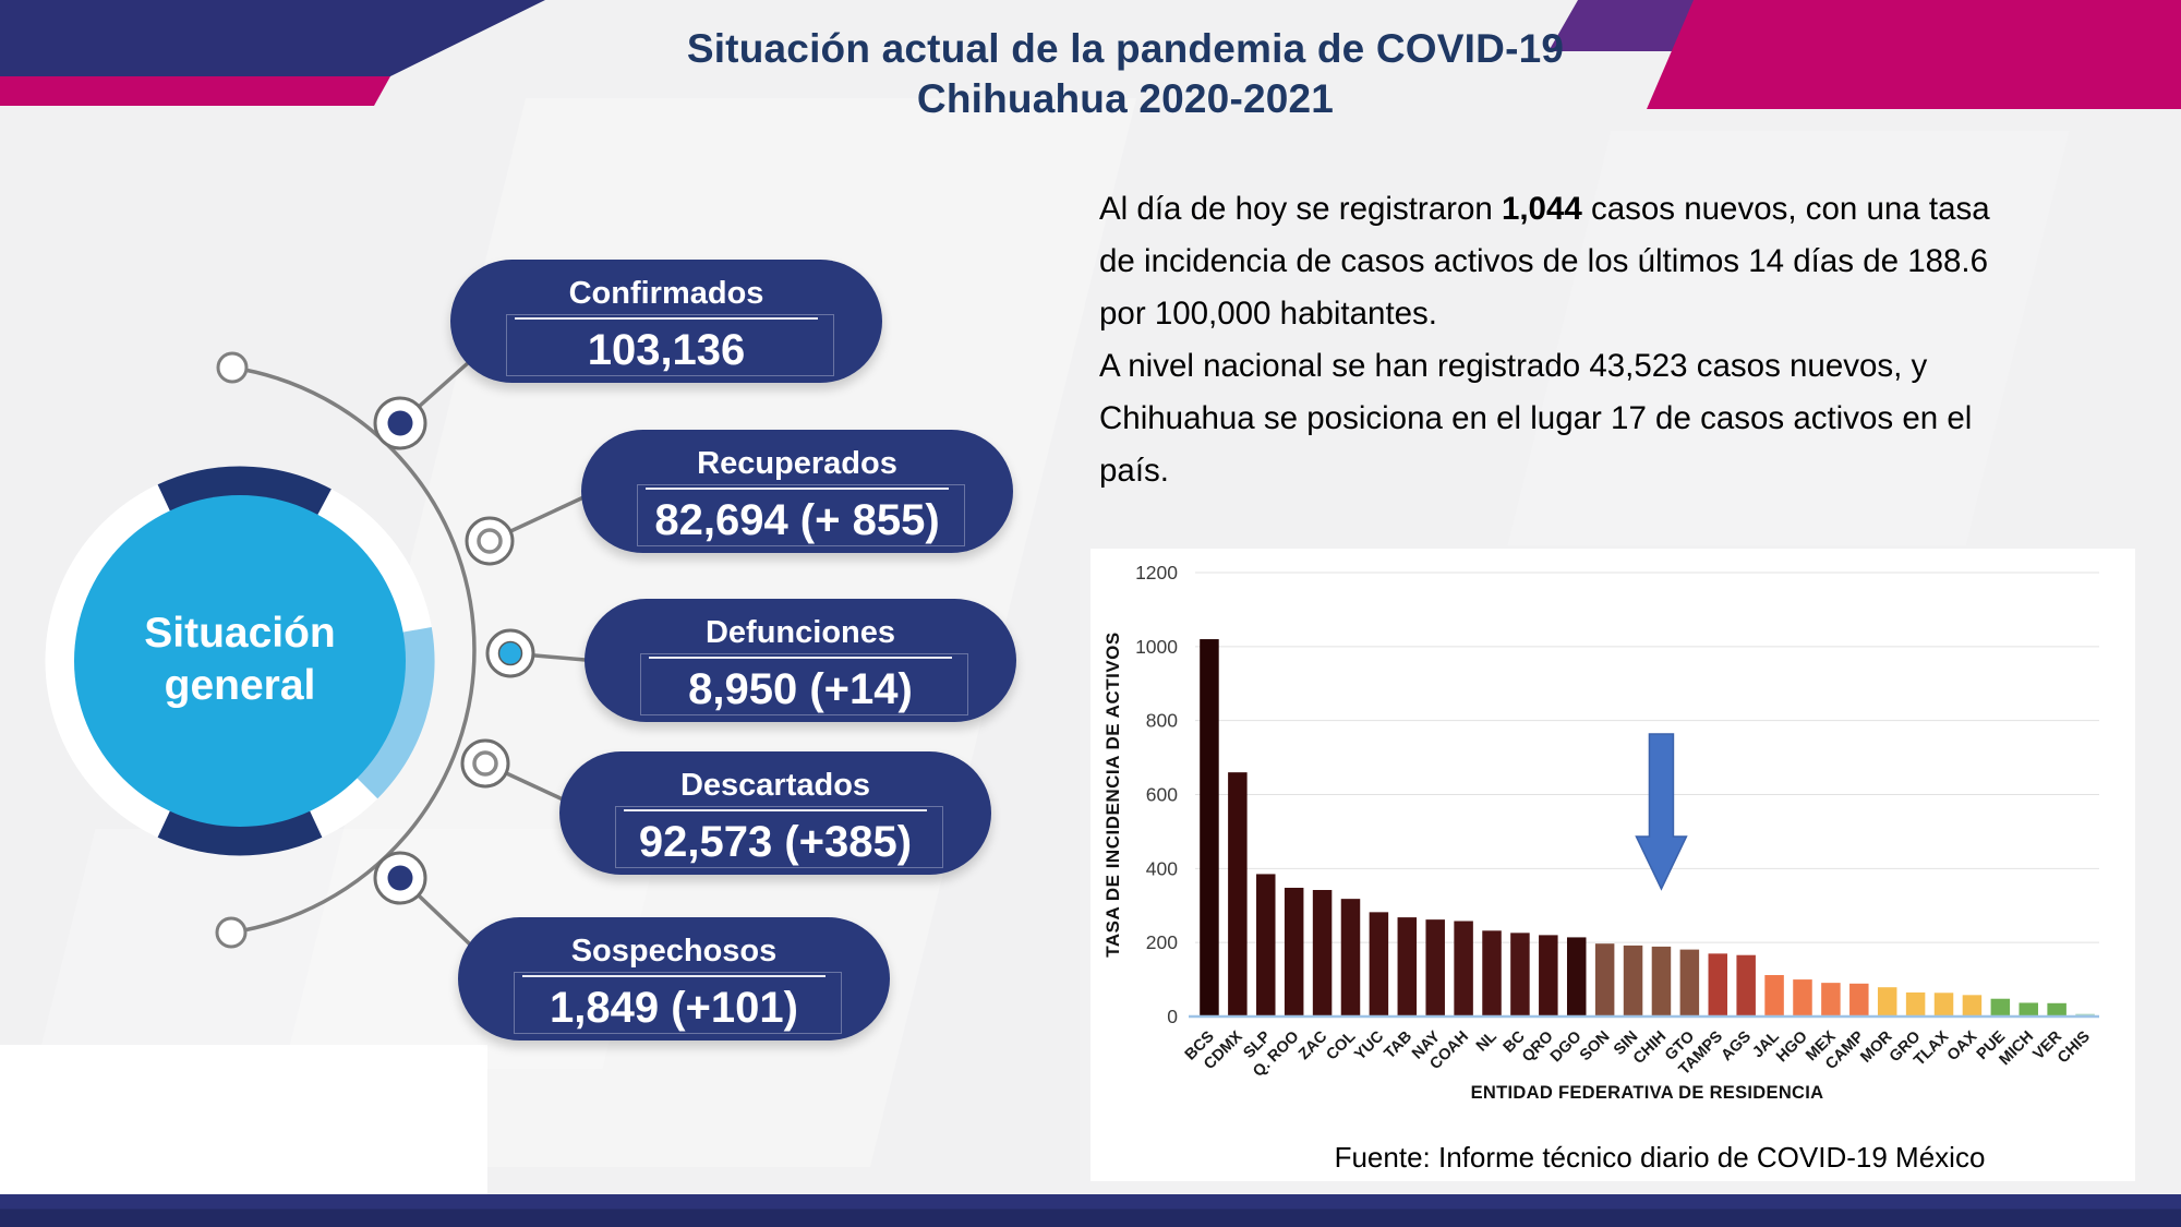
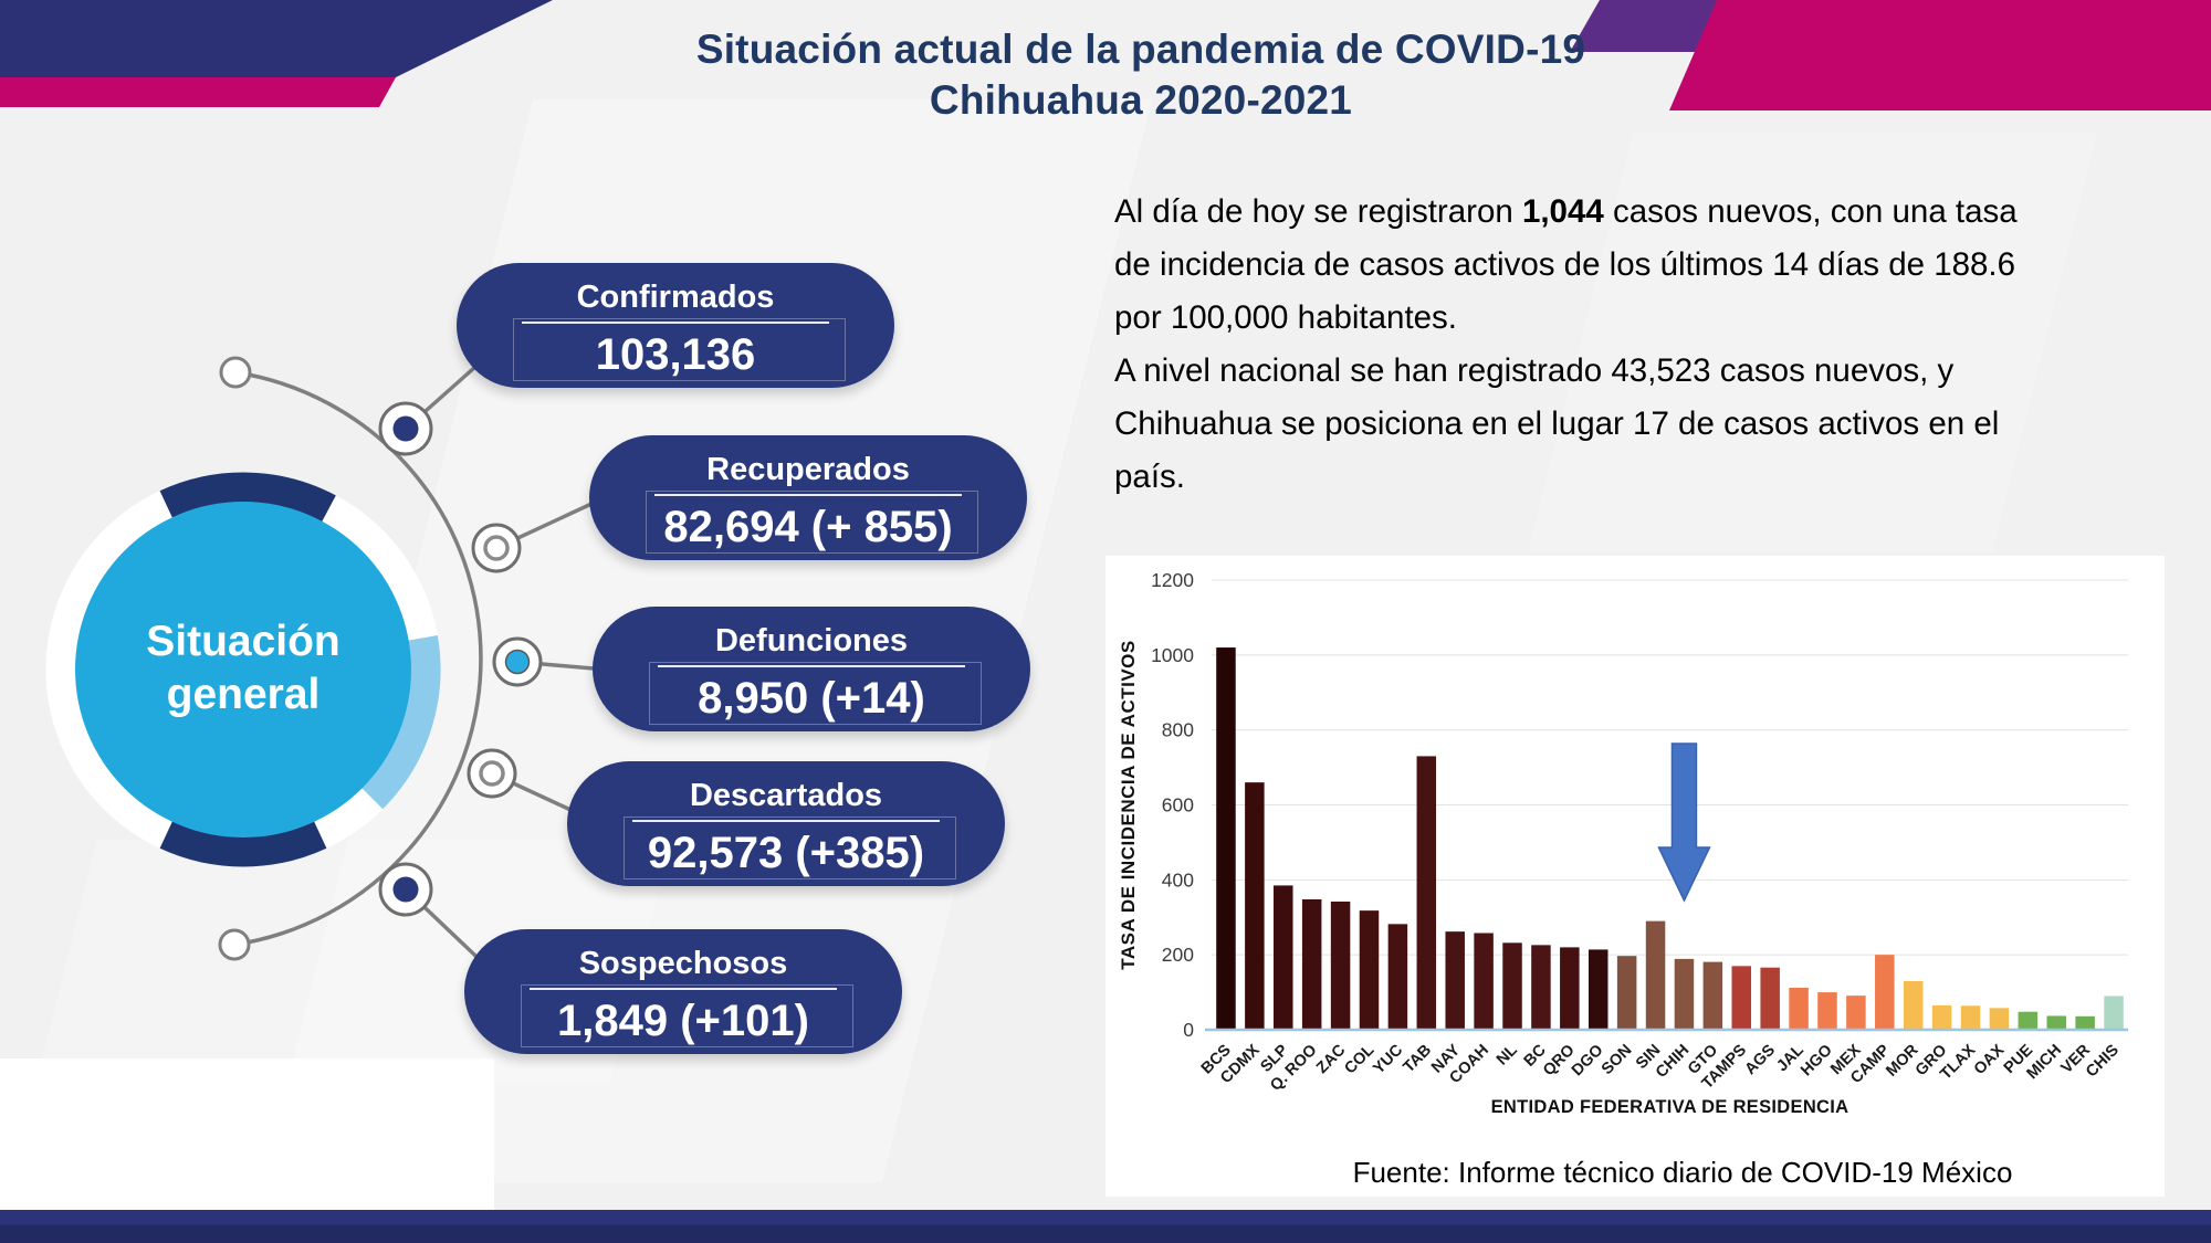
TAB: 270 -> 730
SIN: 190 -> 290
CAMP: 90 -> 200
MOR: 80 -> 130
CHIS: 10 -> 90
